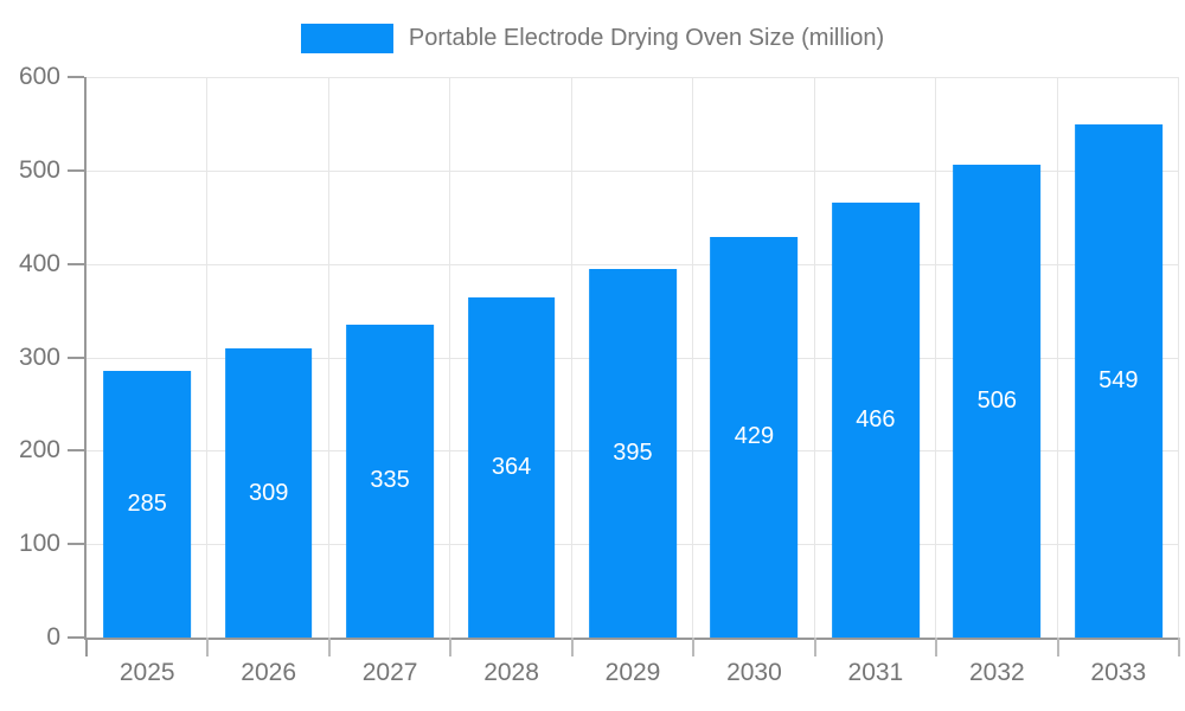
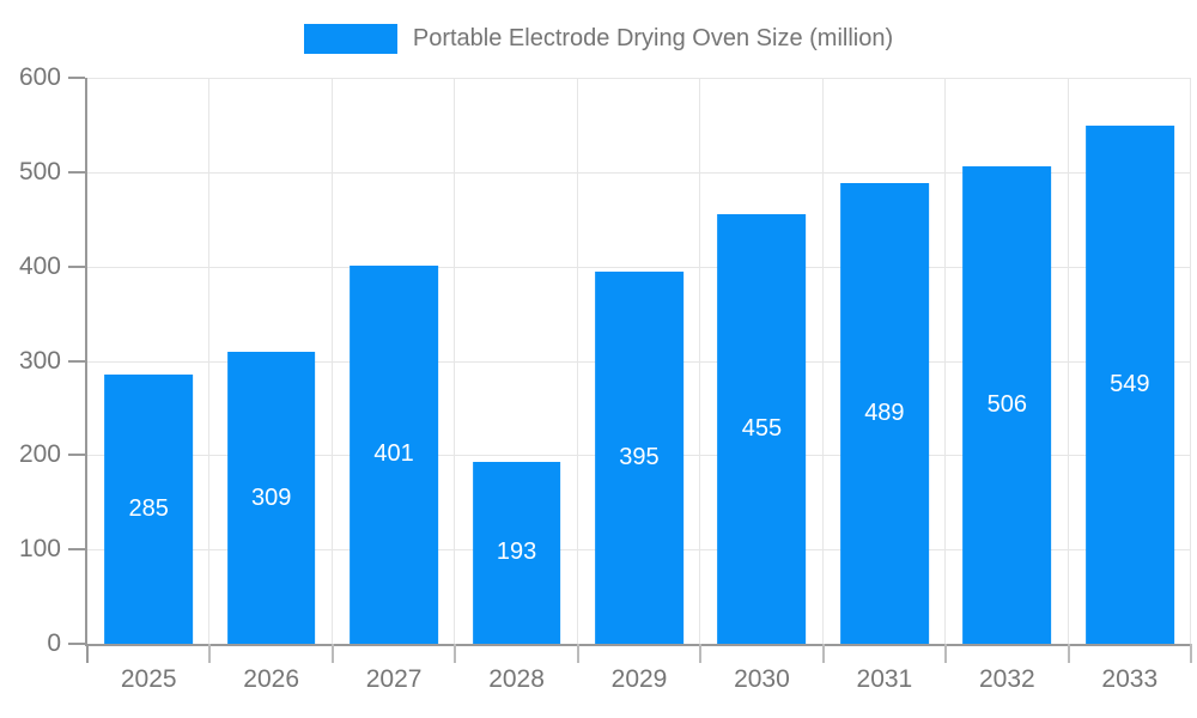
2027: 335 -> 401
2028: 364 -> 193
2030: 429 -> 455
2031: 466 -> 489
